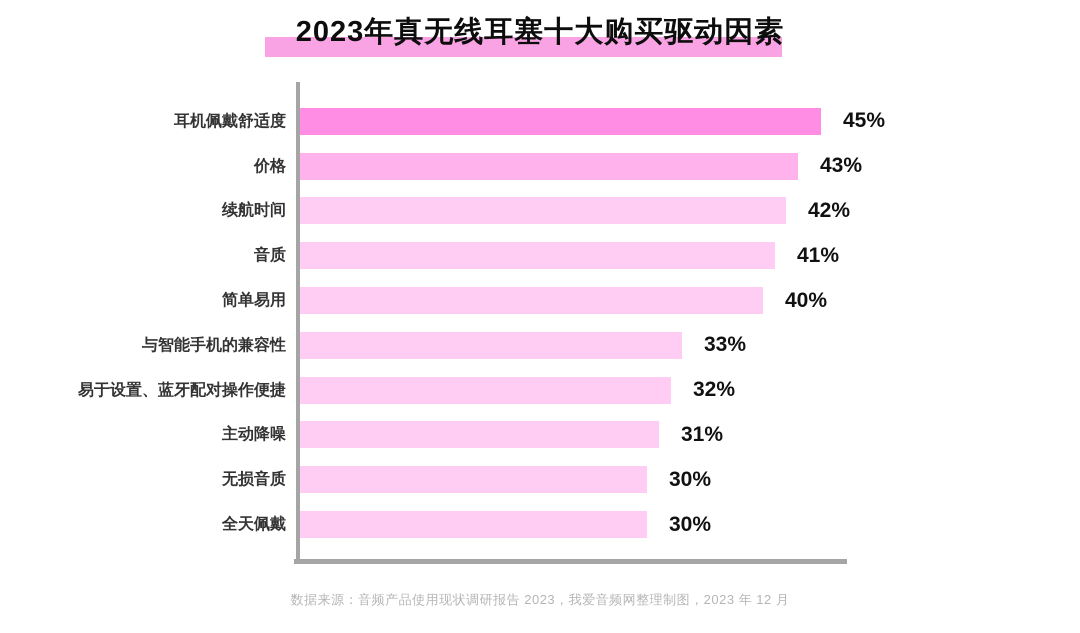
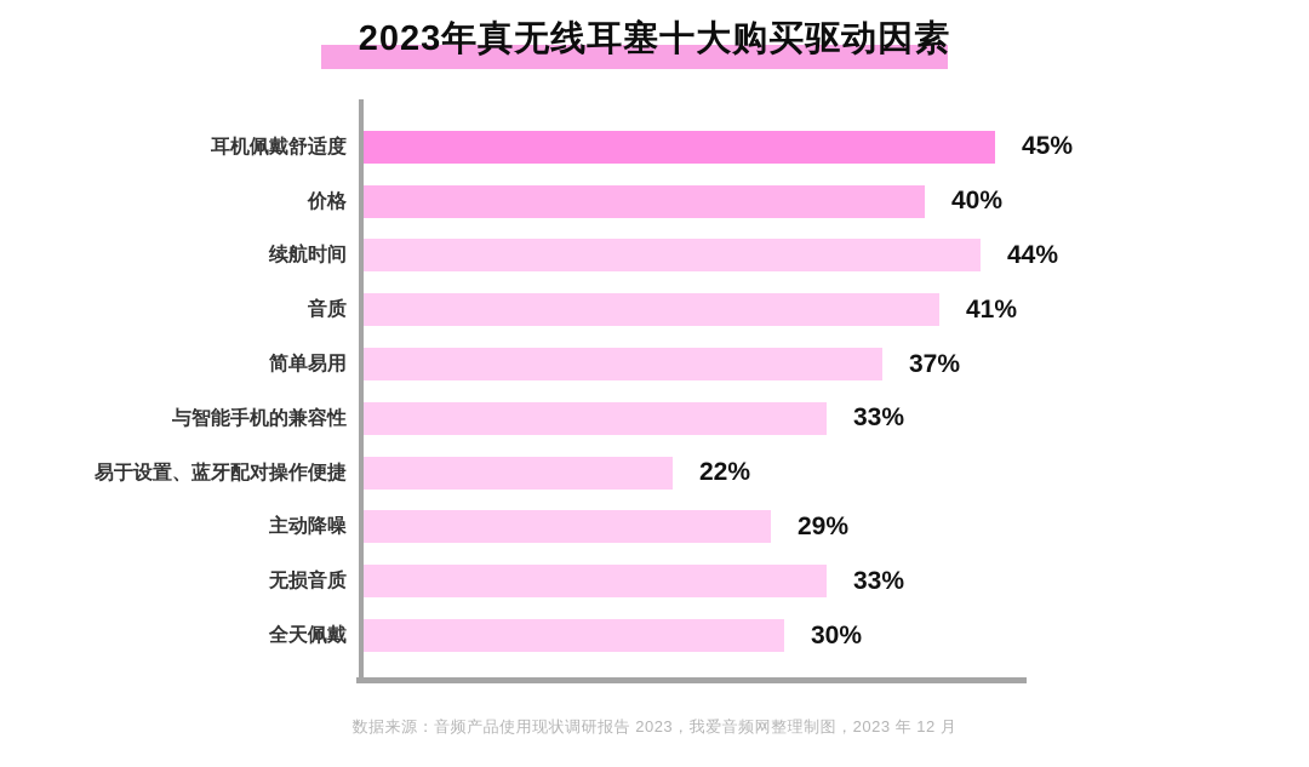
价格: 43% -> 40%
续航时间: 42% -> 44%
简单易用: 40% -> 37%
易于设置、蓝牙配对操作便捷: 32% -> 22%
主动降噪: 31% -> 29%
无损音质: 30% -> 33%
